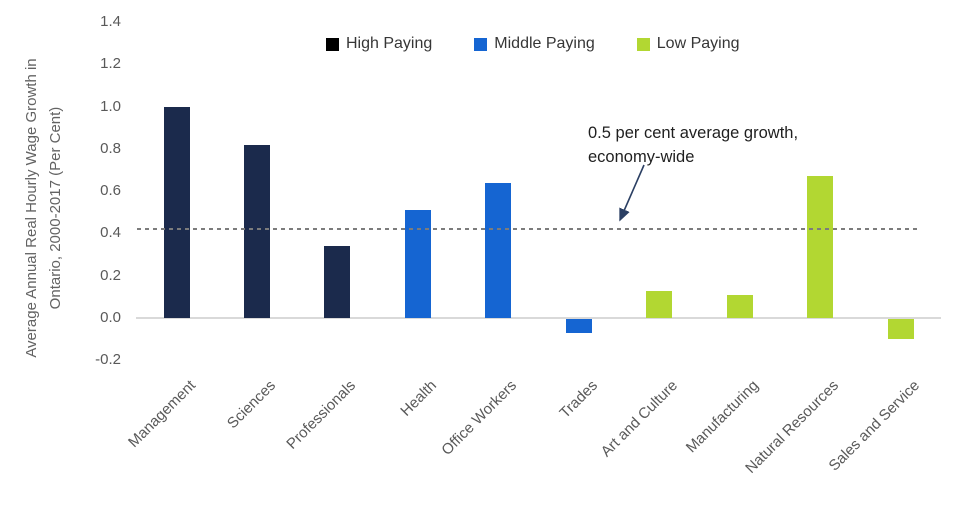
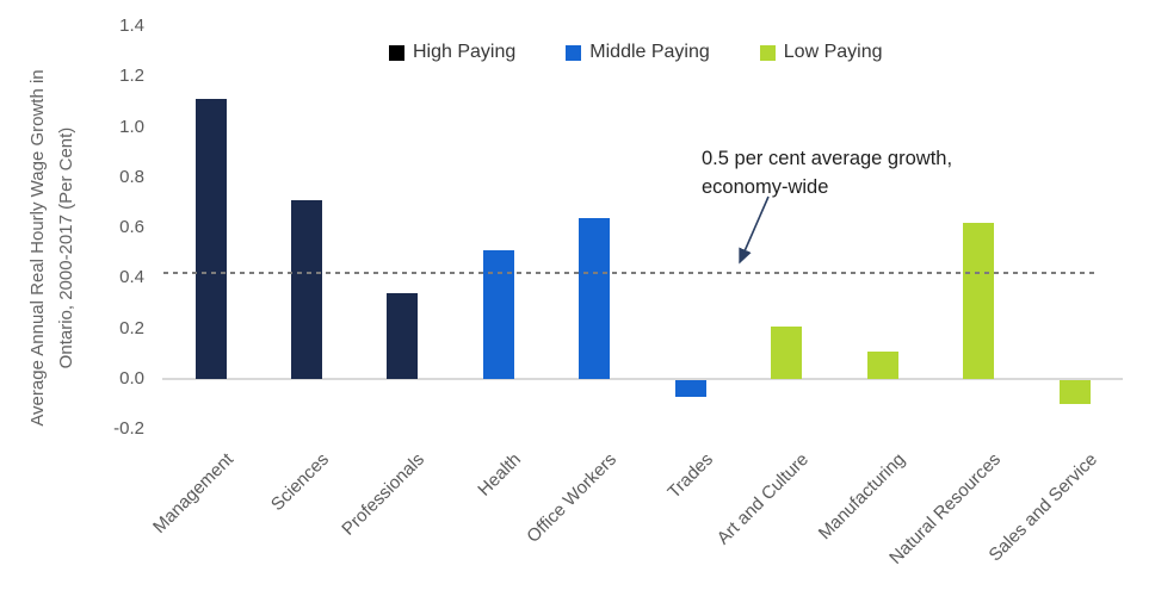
Management: 1.00 -> 1.11
Sciences: 0.82 -> 0.71
Art and Culture: 0.13 -> 0.21
Natural Resources: 0.67 -> 0.62
